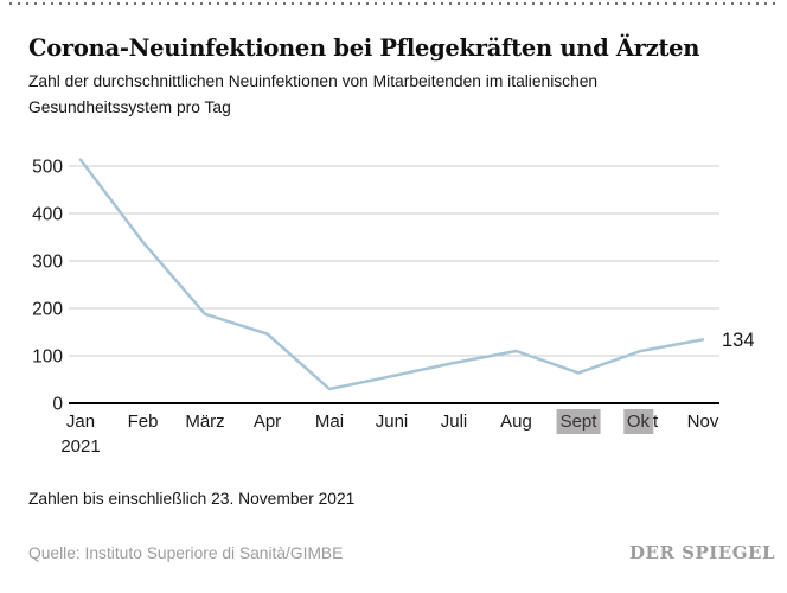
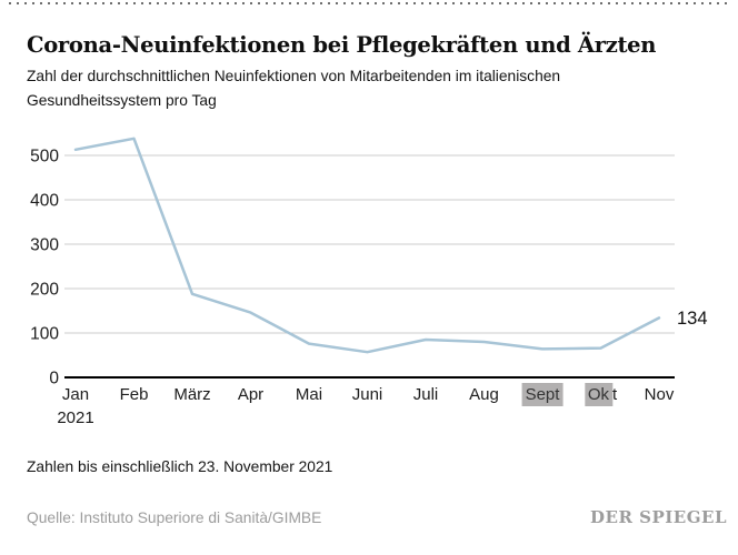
Feb: 340 -> 540
Mai: 30 -> 80
Aug: 110 -> 80
Okt: 110 -> 70
